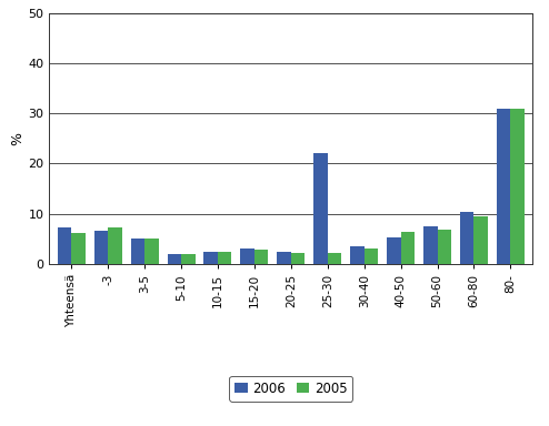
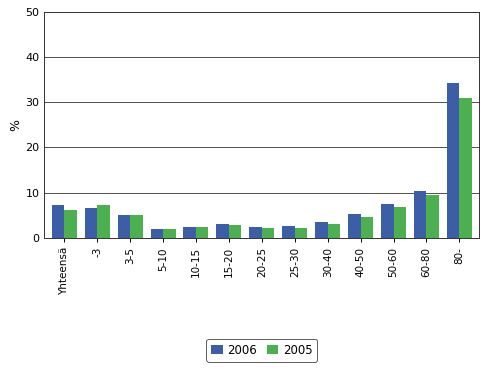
2006/25-30: 22.0 -> 2.6
2005/40-50: 6.5 -> 4.7
2006/80-: 31.0 -> 34.2
